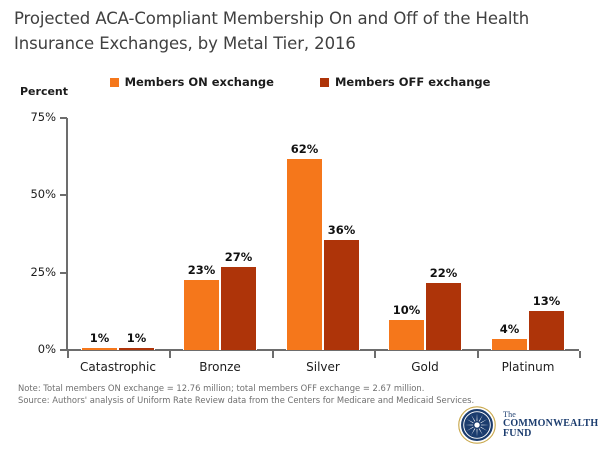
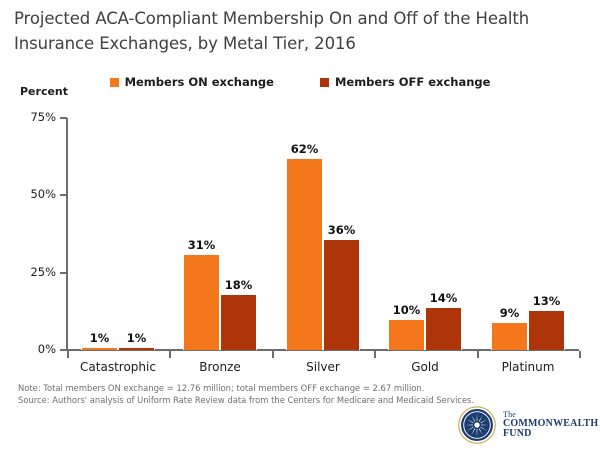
Members ON exchange/Bronze: 23% -> 31%
Members OFF exchange/Bronze: 27% -> 18%
Members OFF exchange/Gold: 22% -> 14%
Members ON exchange/Platinum: 4% -> 9%
